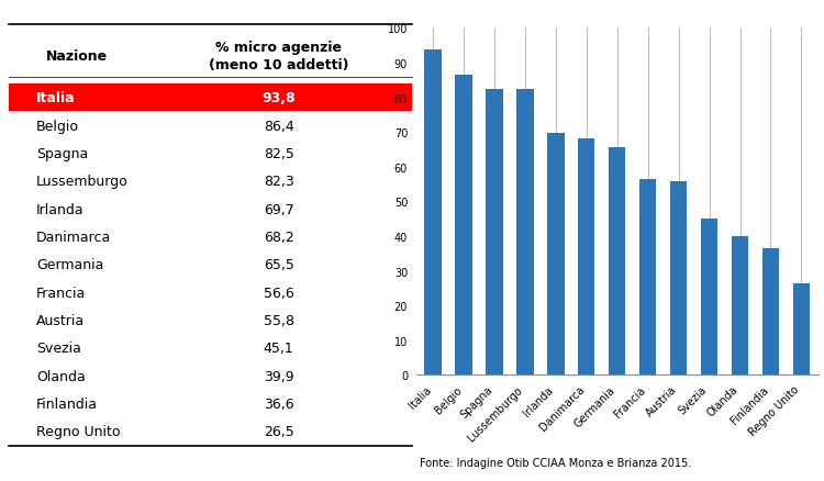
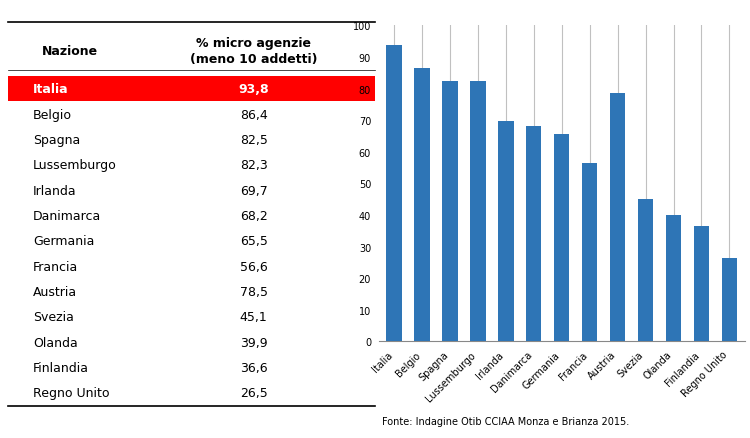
Austria: 55,8 -> 78,5
